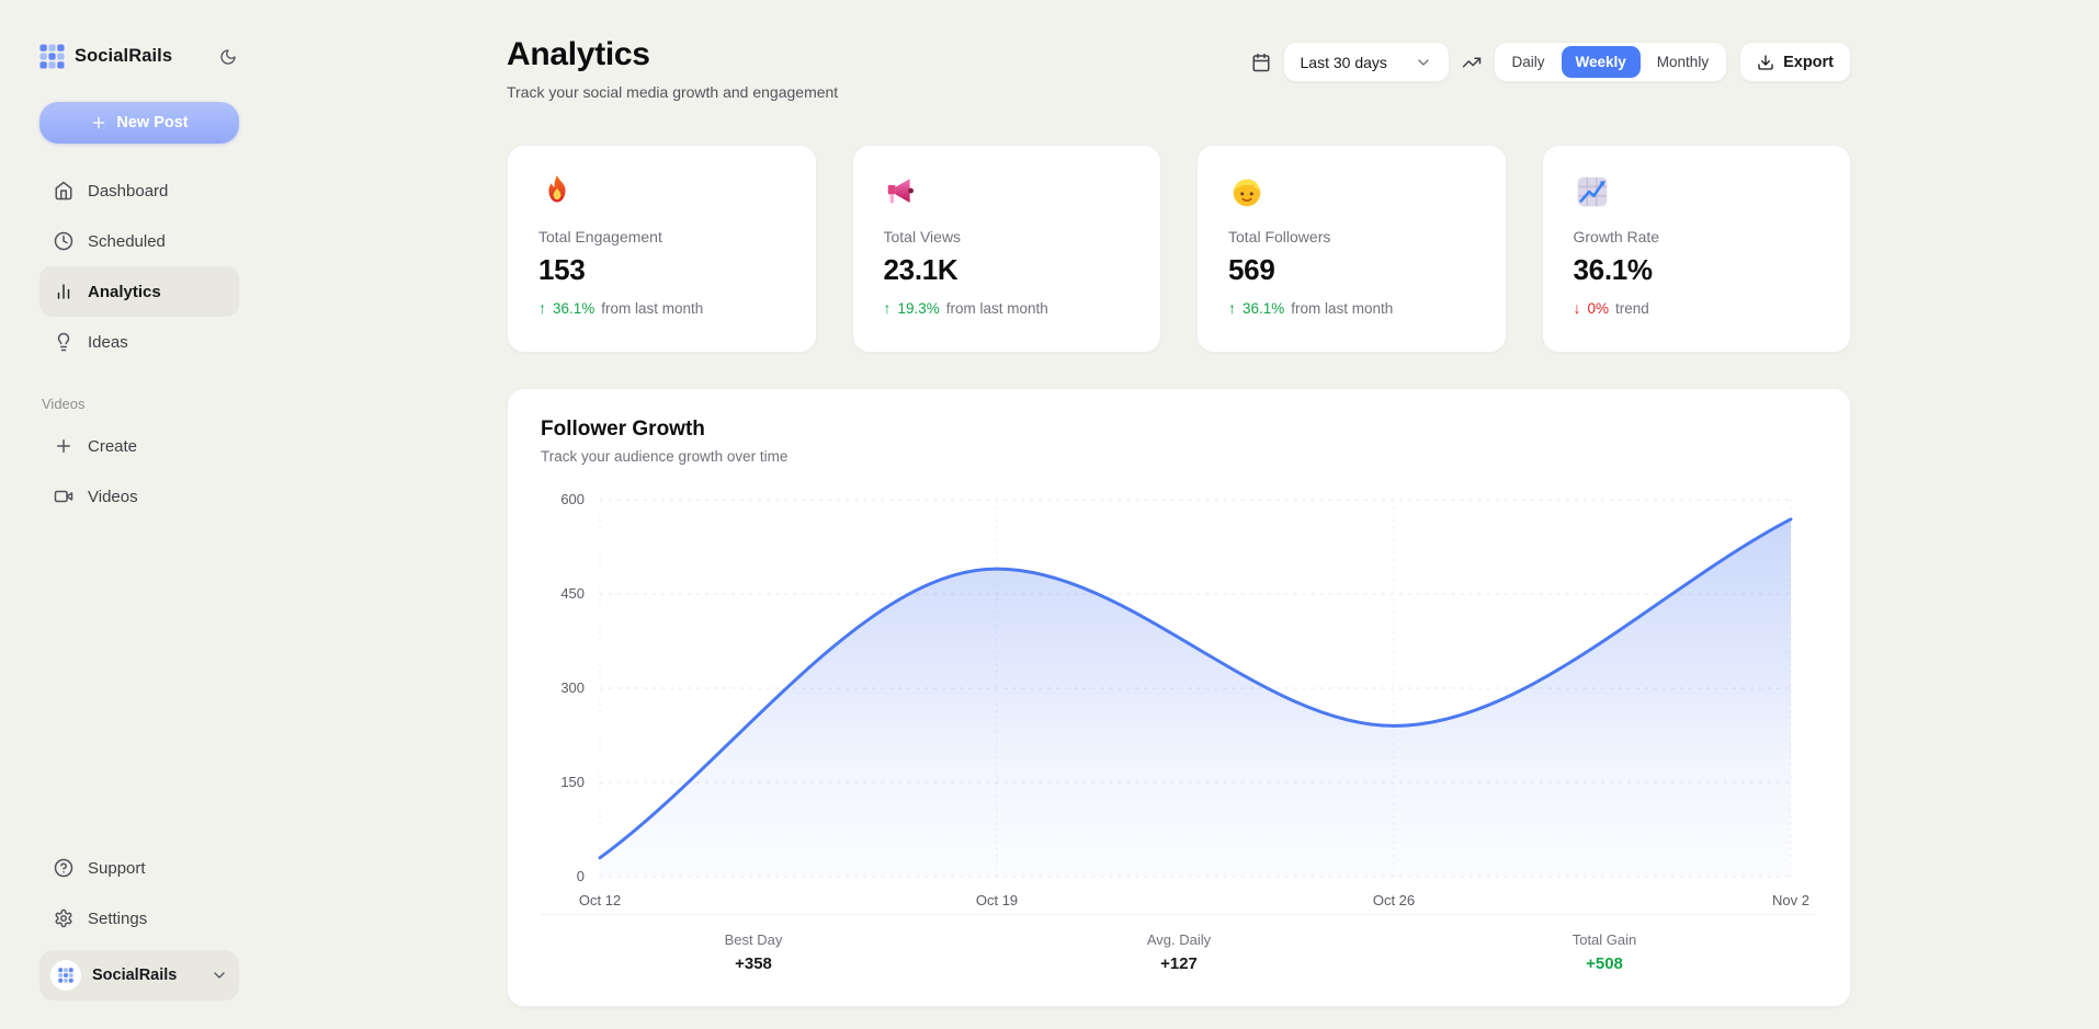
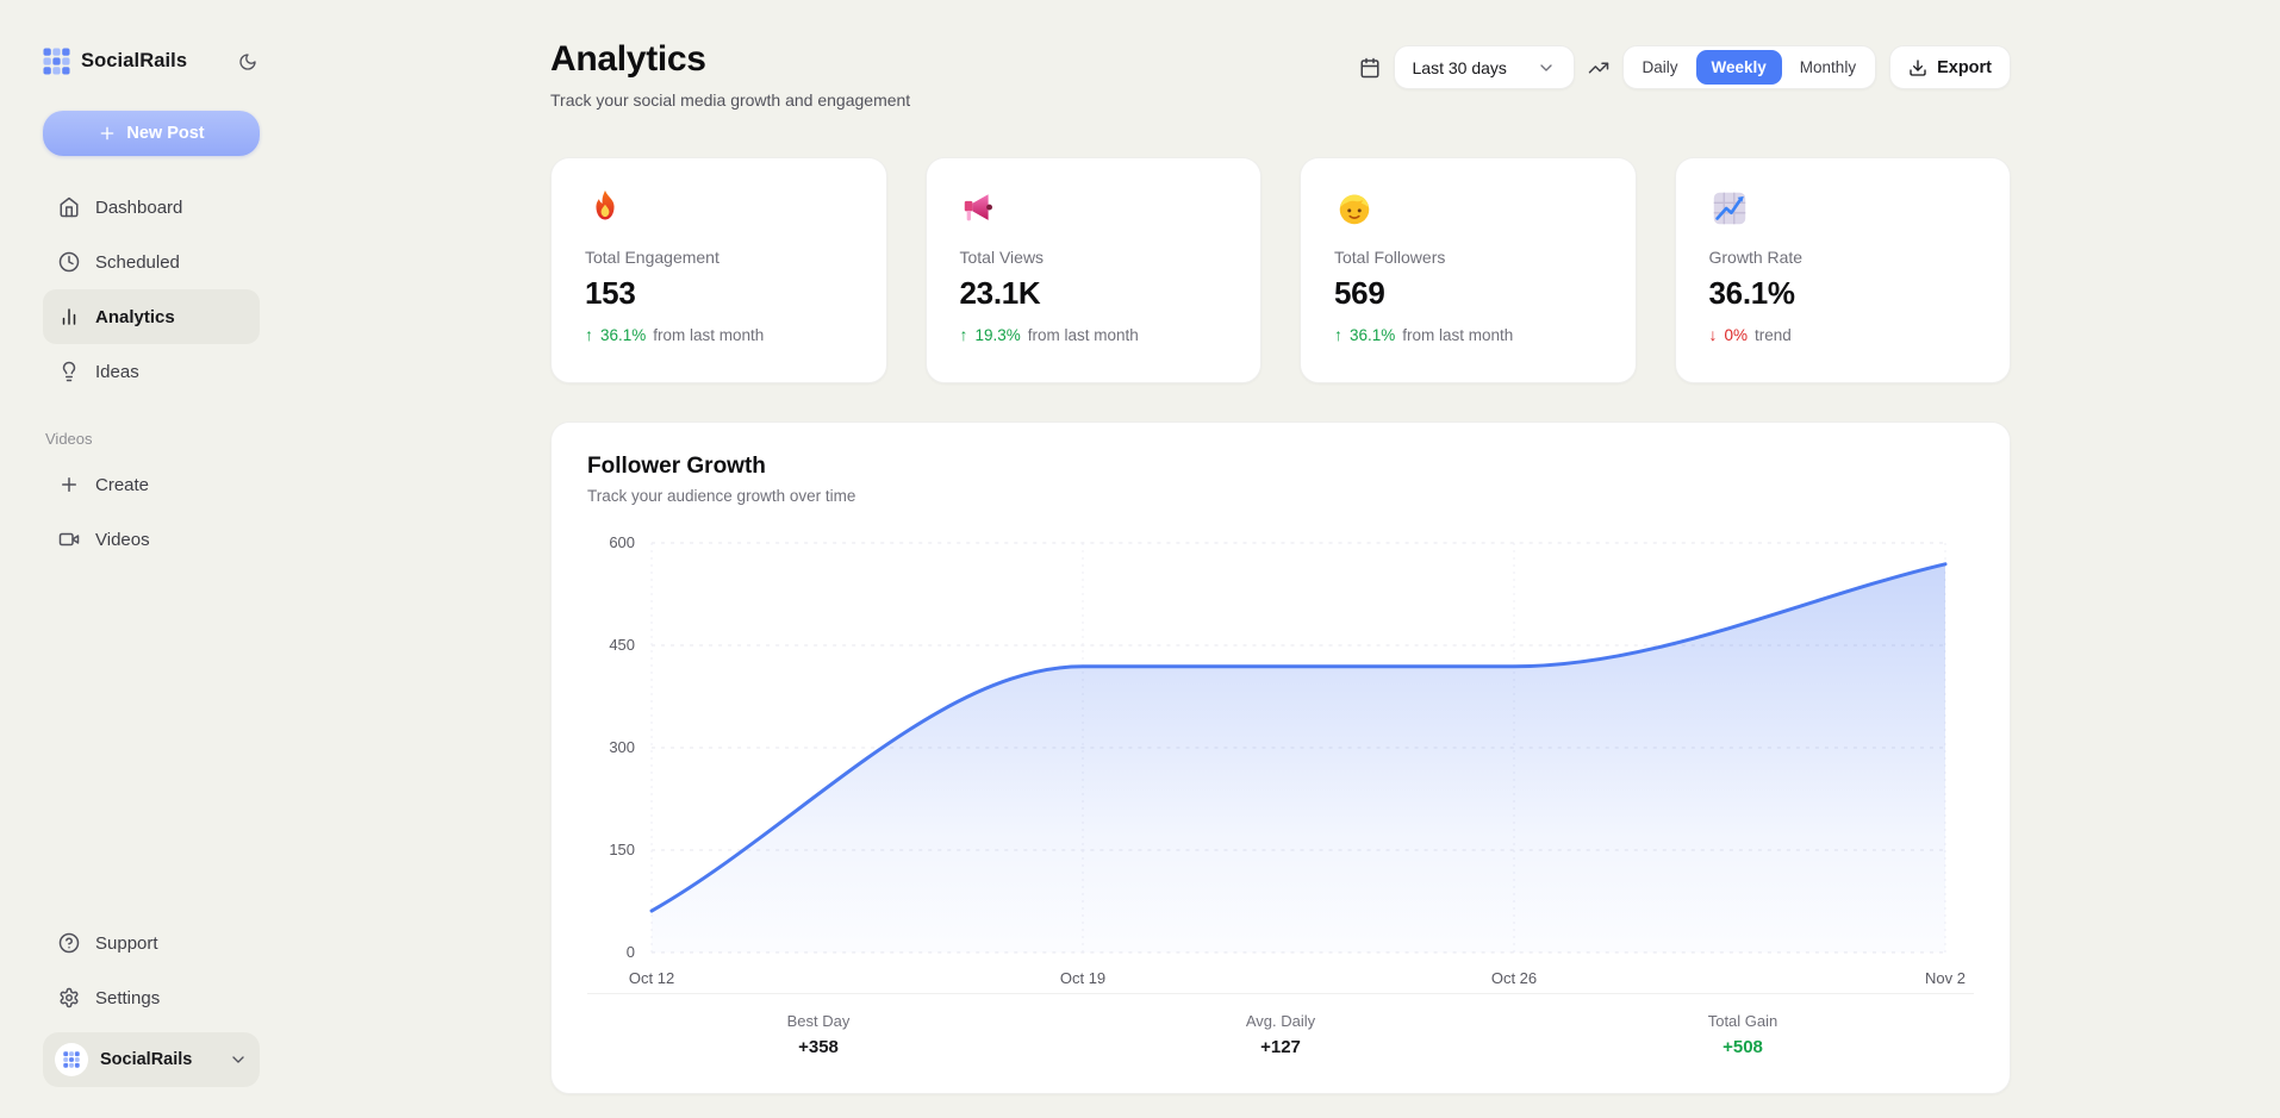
Oct 12: 30 -> 60
Oct 19: 490 -> 420
Oct 26: 240 -> 420
